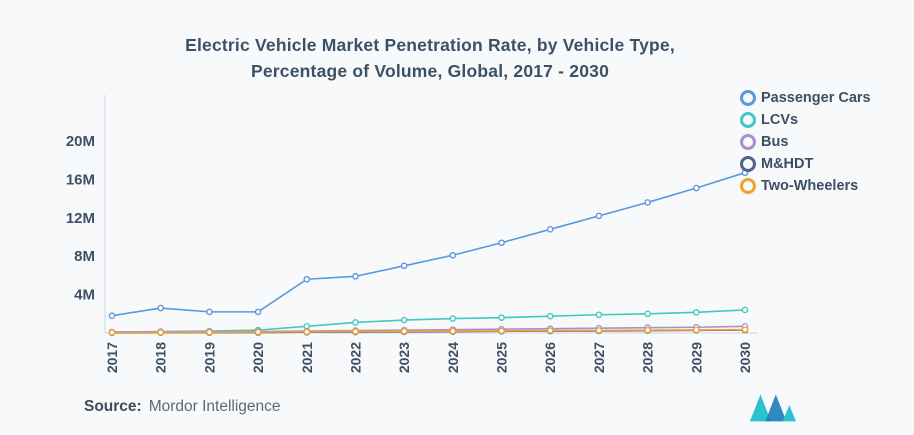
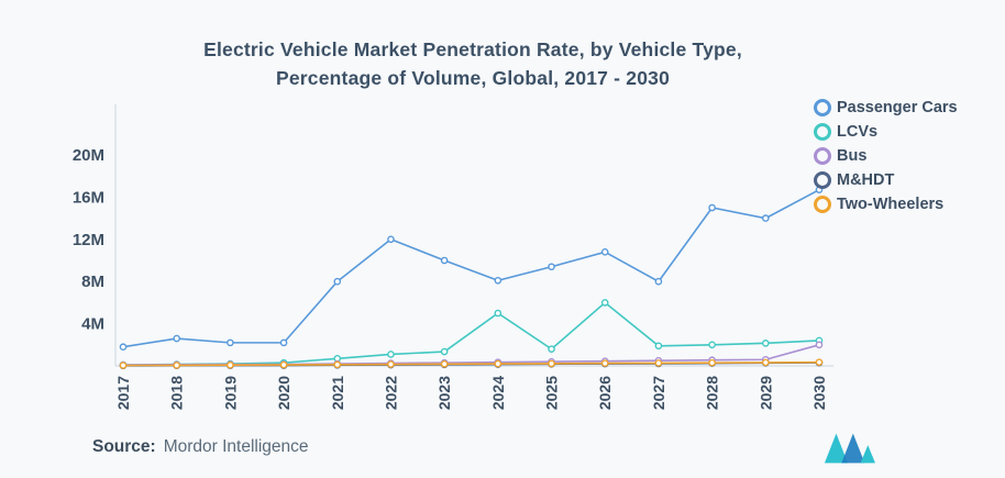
Passenger Cars/2021: 6M -> 8M
Passenger Cars/2022: 6M -> 12M
Passenger Cars/2023: 7M -> 10M
LCVs/2024: 2M -> 5M
LCVs/2026: 2M -> 6M
Passenger Cars/2027: 12M -> 8M
Passenger Cars/2028: 14M -> 15M
Passenger Cars/2029: 15M -> 14M
Bus/2030: 1M -> 2M
